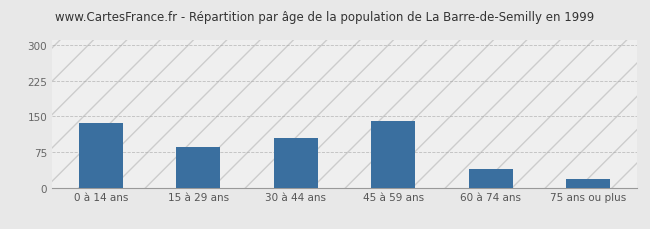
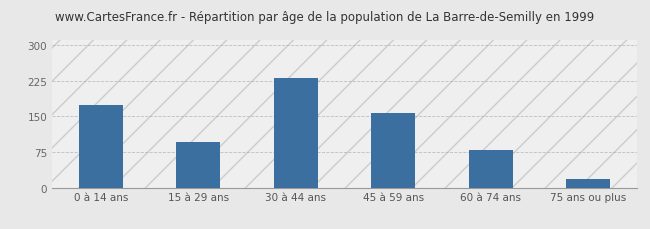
0 à 14 ans: 135 -> 173
15 à 29 ans: 85 -> 97
30 à 44 ans: 105 -> 230
45 à 59 ans: 140 -> 158
60 à 74 ans: 40 -> 80
